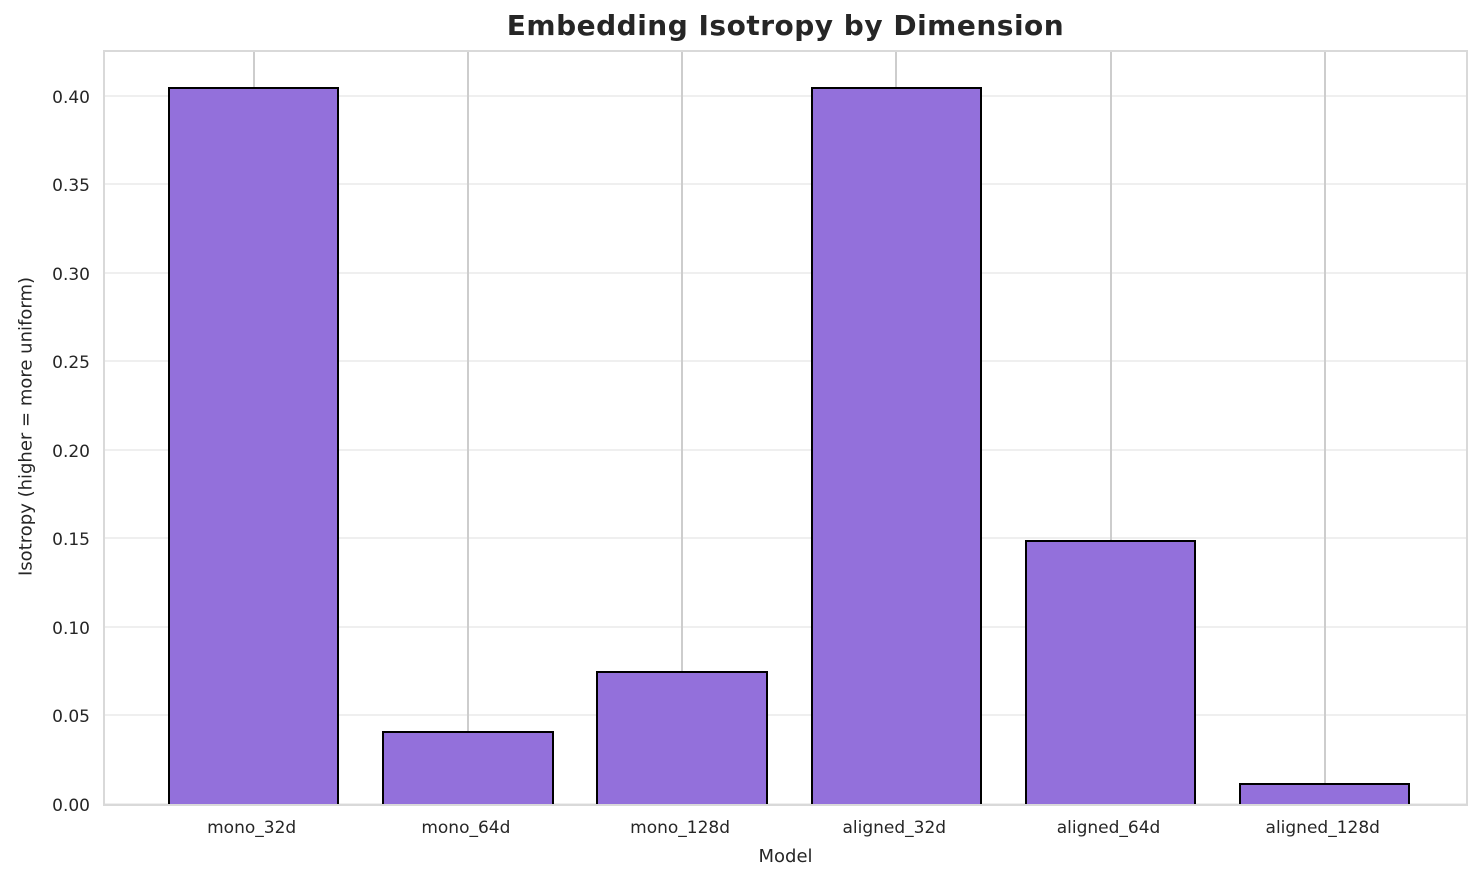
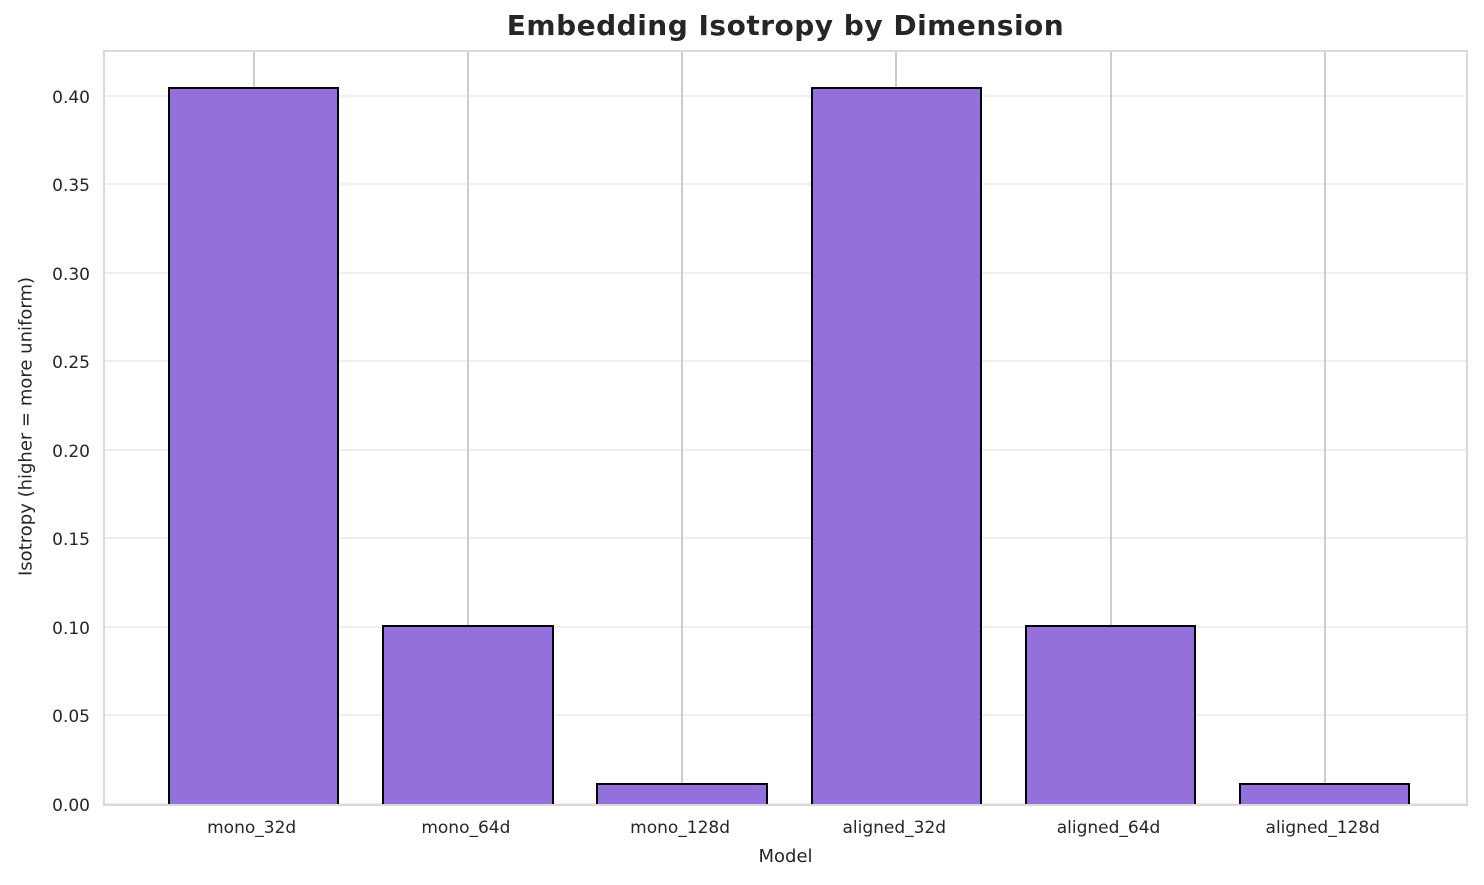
mono_64d: 0.041 -> 0.101
mono_128d: 0.075 -> 0.012
aligned_64d: 0.149 -> 0.101
